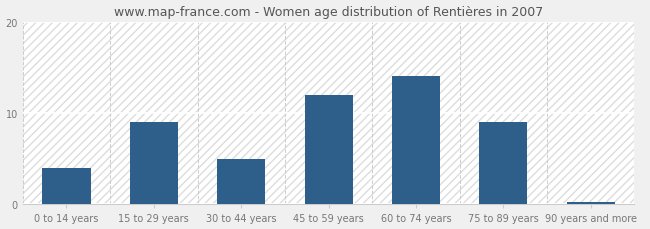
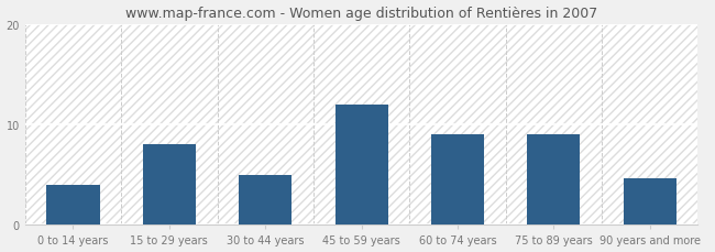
15 to 29 years: 9.0 -> 8.0
60 to 74 years: 14.0 -> 9.0
90 years and more: 0.3 -> 4.6
